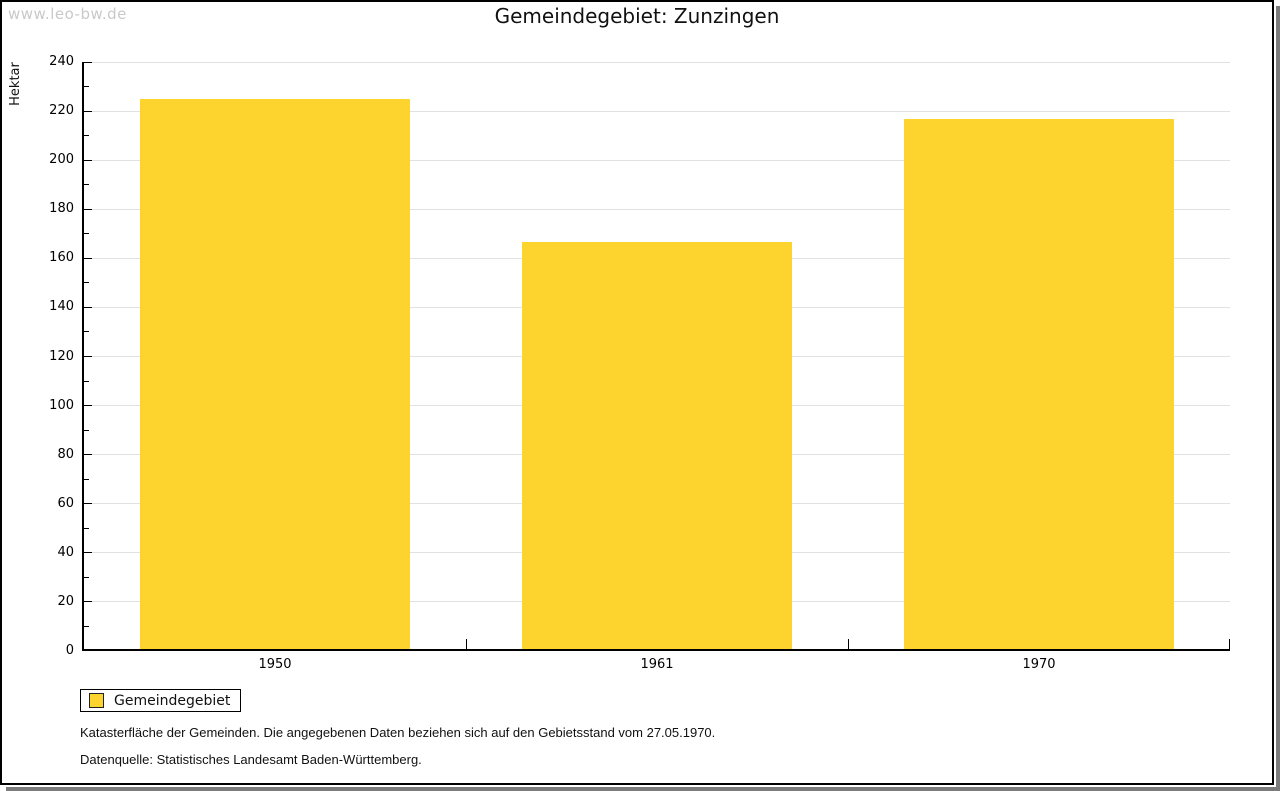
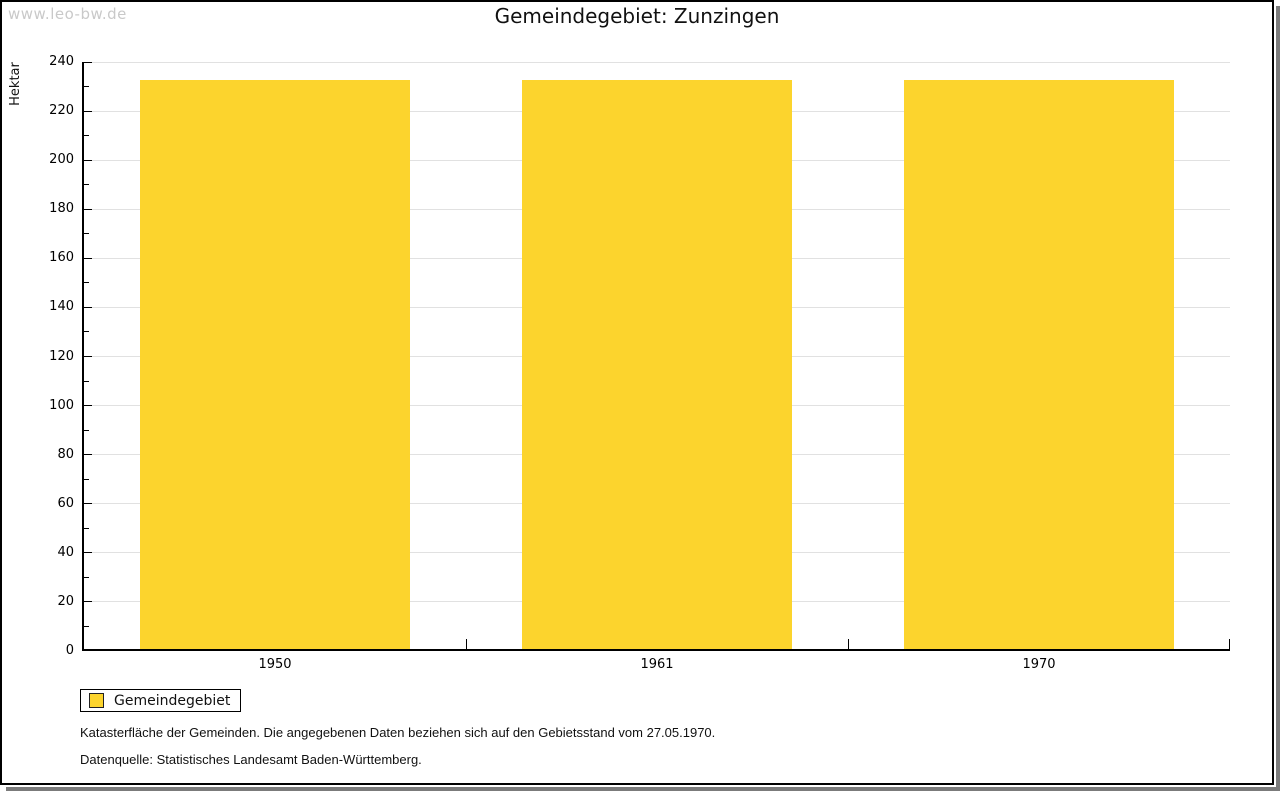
1950: 224 -> 232
1961: 166 -> 232
1970: 216 -> 232
